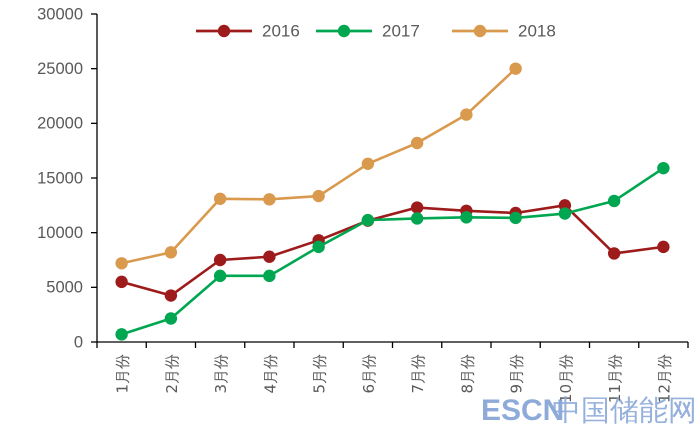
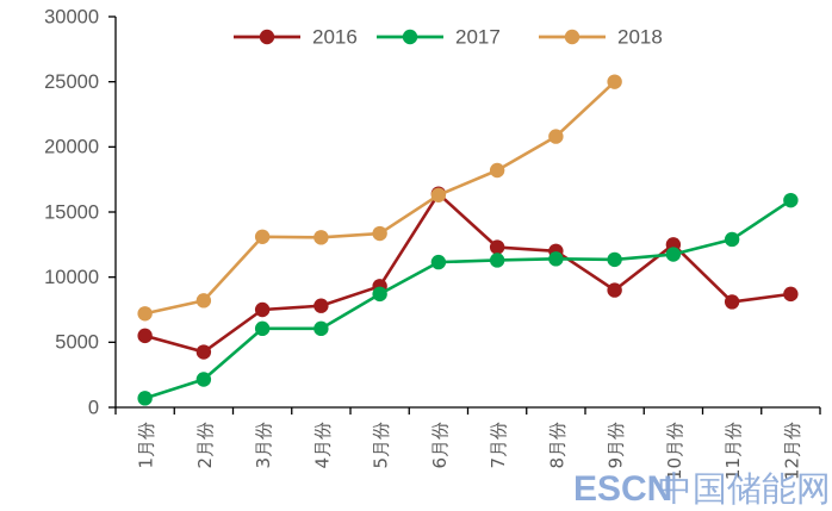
2016/6月份: 11100 -> 16400
2016/9月份: 11800 -> 9000
